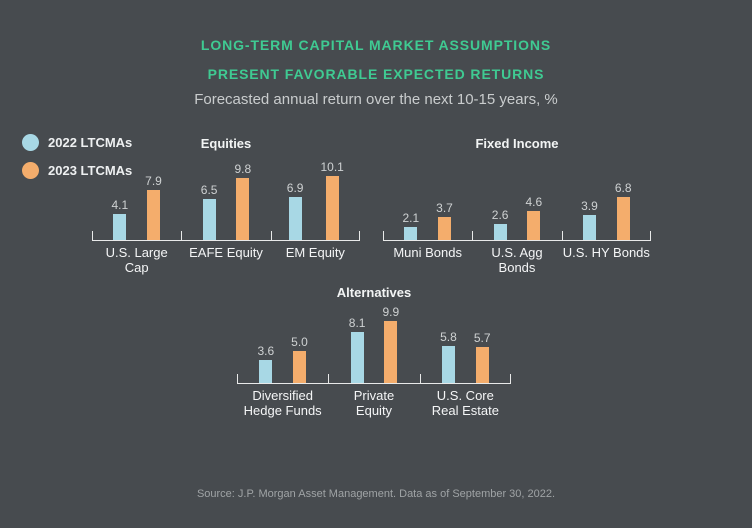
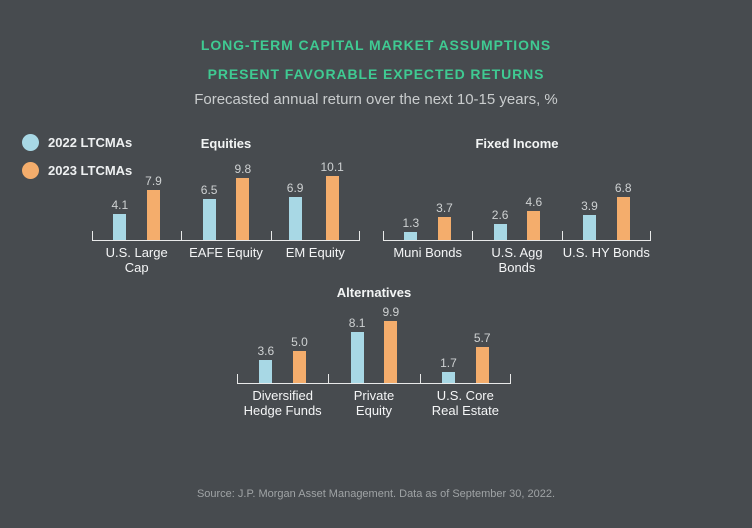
Fixed Income/2022 LTCMAs/Muni Bonds: 2.1 -> 1.3
Alternatives/2022 LTCMAs/U.S. Core Real Estate: 5.8 -> 1.7
